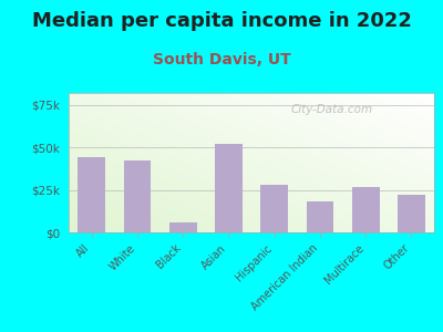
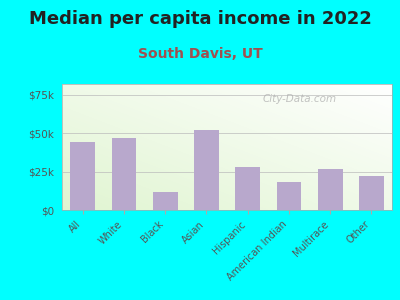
White: $42k -> $47k
Black: $6k -> $12k
